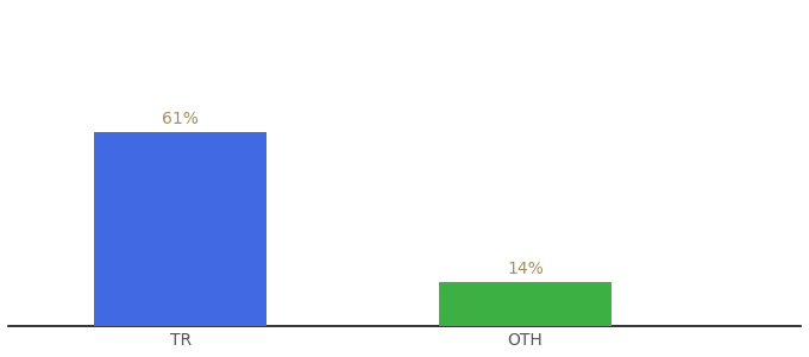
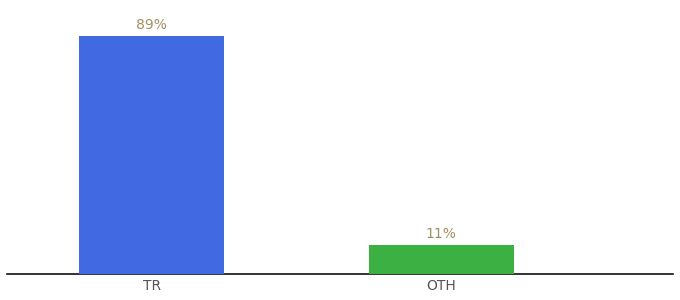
TR: 61% -> 89%
OTH: 14% -> 11%
